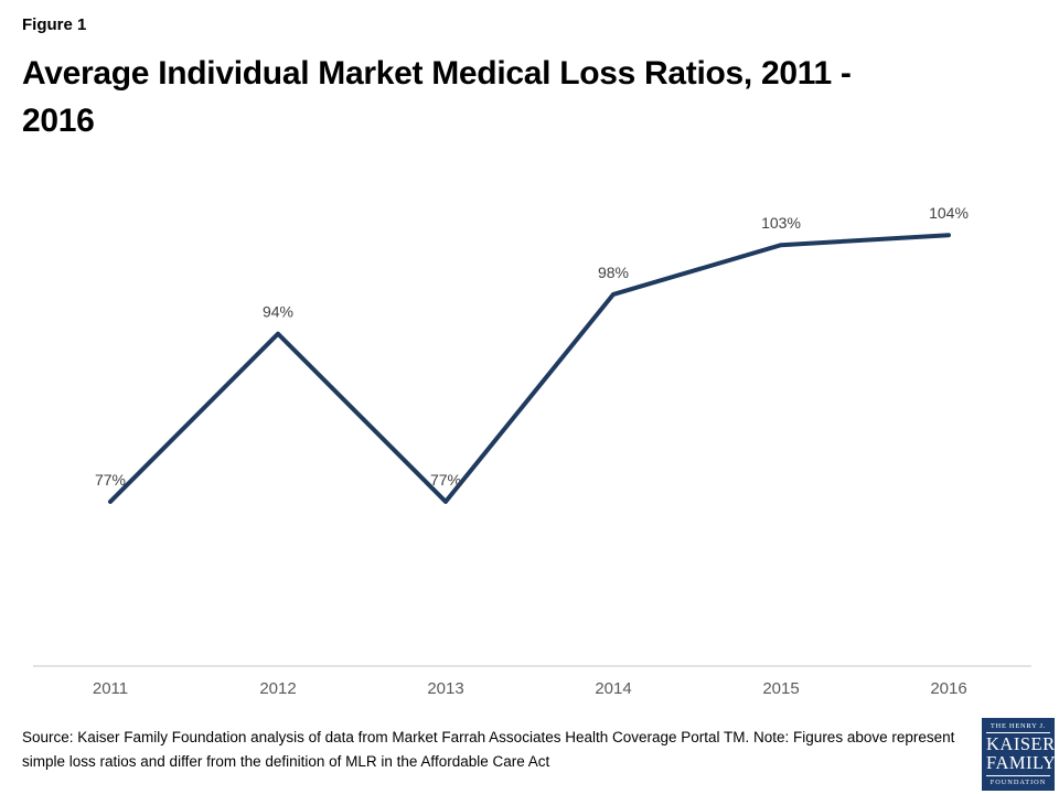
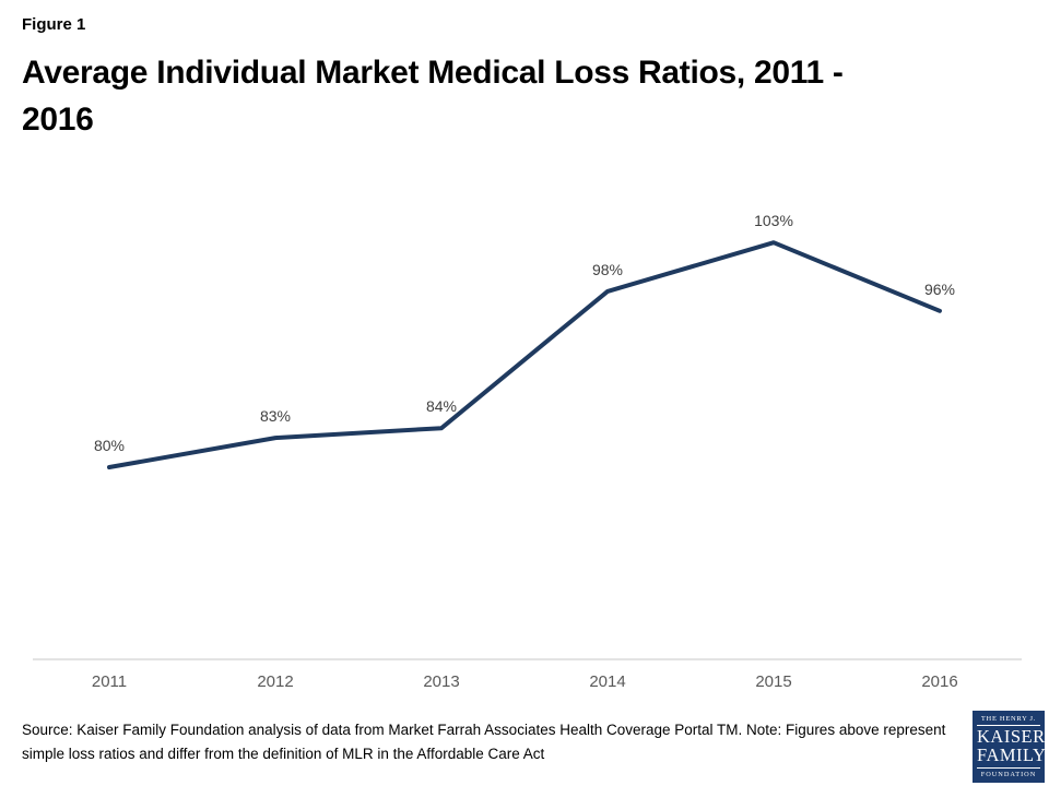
2011: 77% -> 80%
2012: 94% -> 83%
2013: 77% -> 84%
2016: 104% -> 96%
